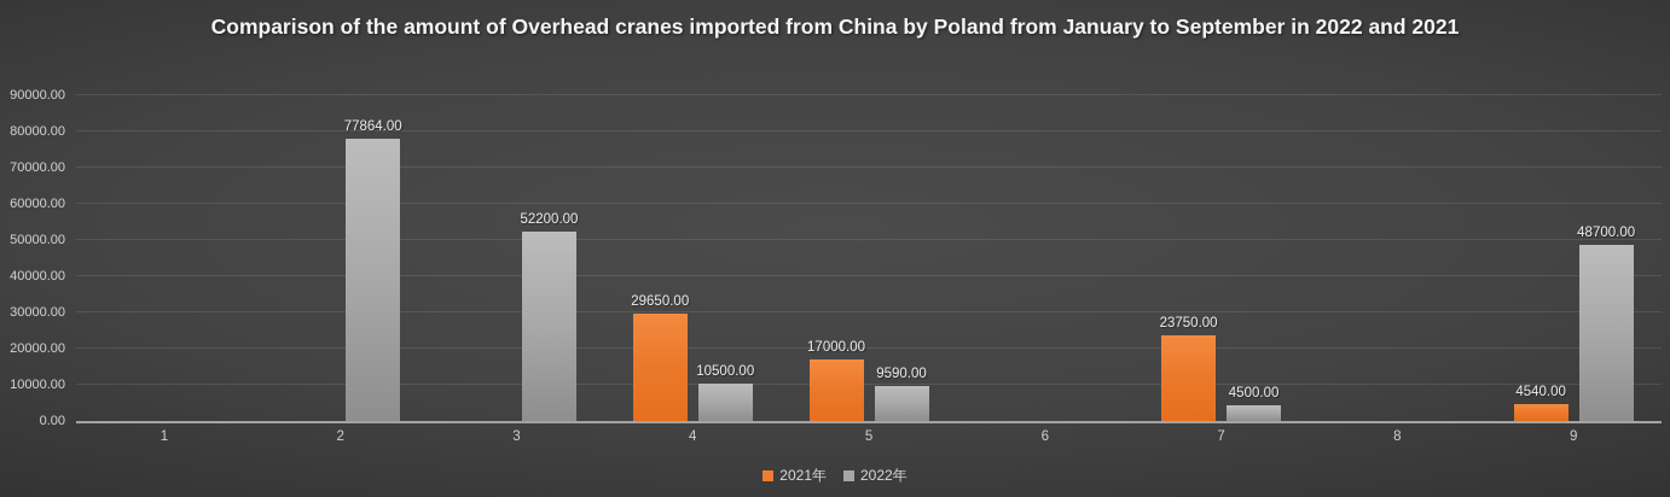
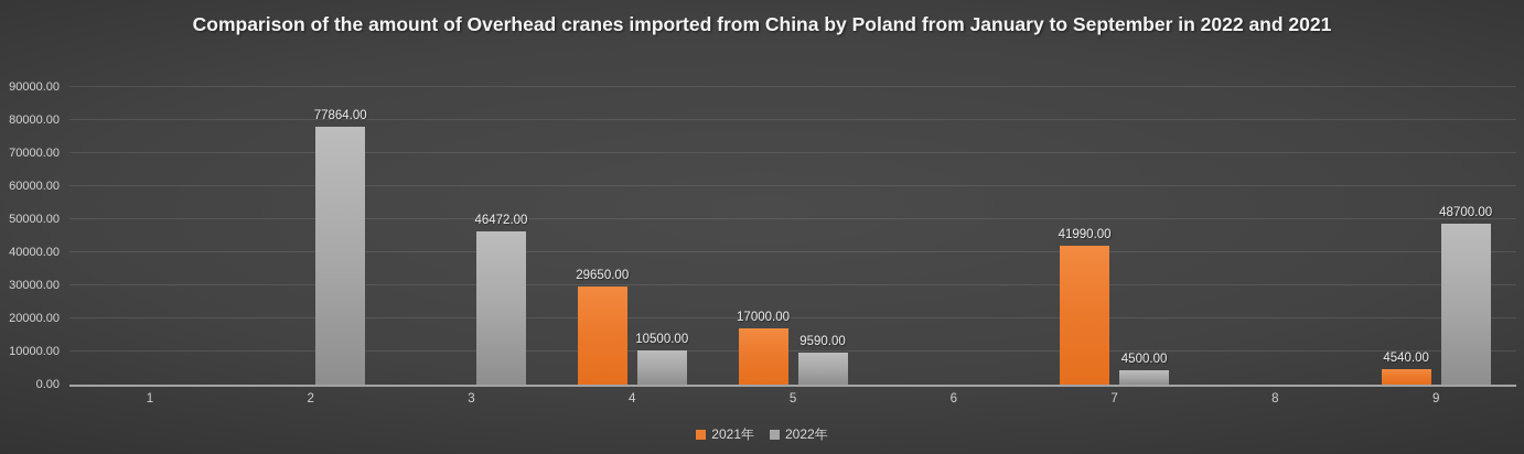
2022年/3: 52200.00 -> 46472.00
2021年/7: 23750.00 -> 41990.00
